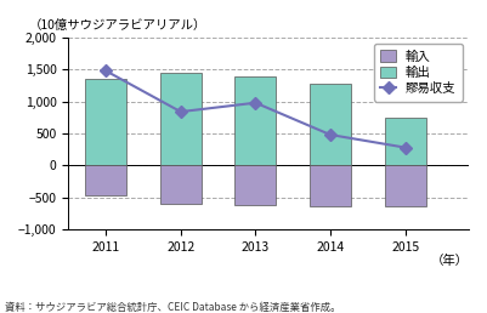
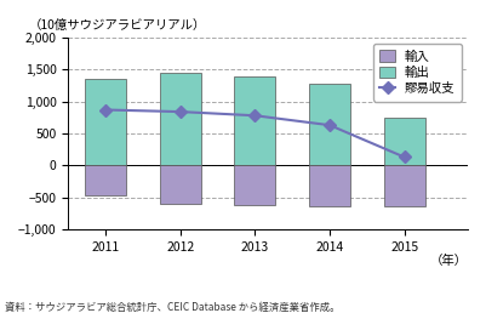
賿易収支/2011: 1,480 -> 870
賿易収支/2013: 980 -> 780
賿易収支/2014: 480 -> 630
賿易収支/2015: 280 -> 130
